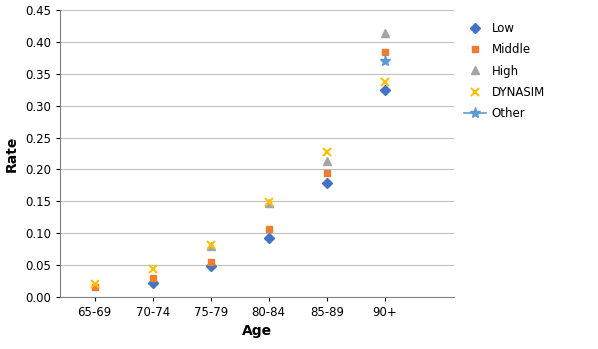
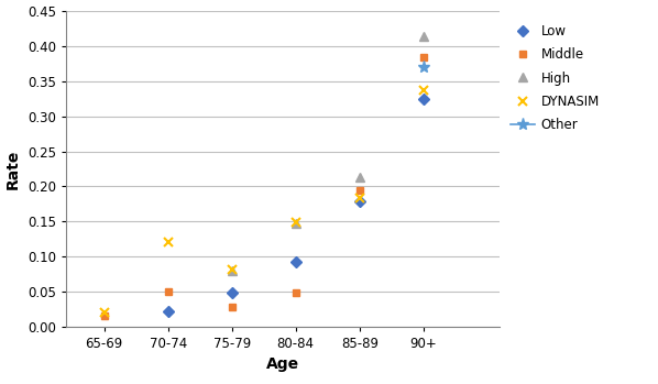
Middle/70-74: 0.030 -> 0.050
DYNASIM/70-74: 0.044 -> 0.120
Middle/75-79: 0.055 -> 0.028
Middle/80-84: 0.106 -> 0.048
DYNASIM/85-89: 0.228 -> 0.184
